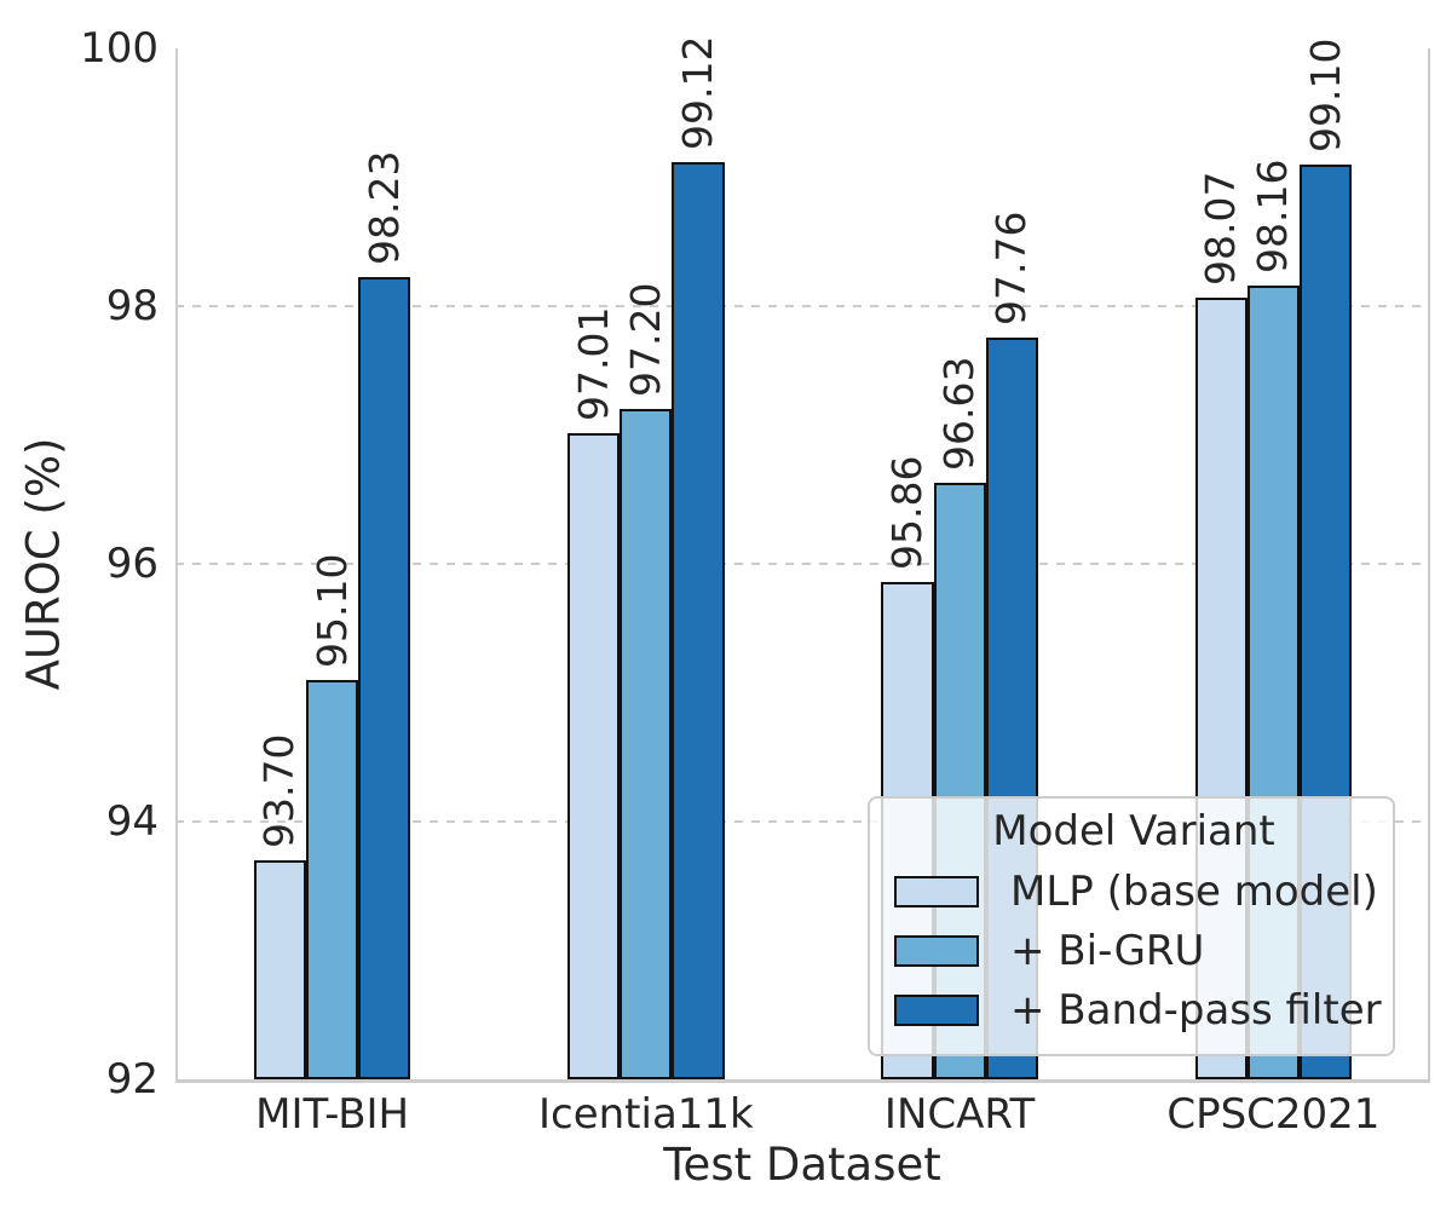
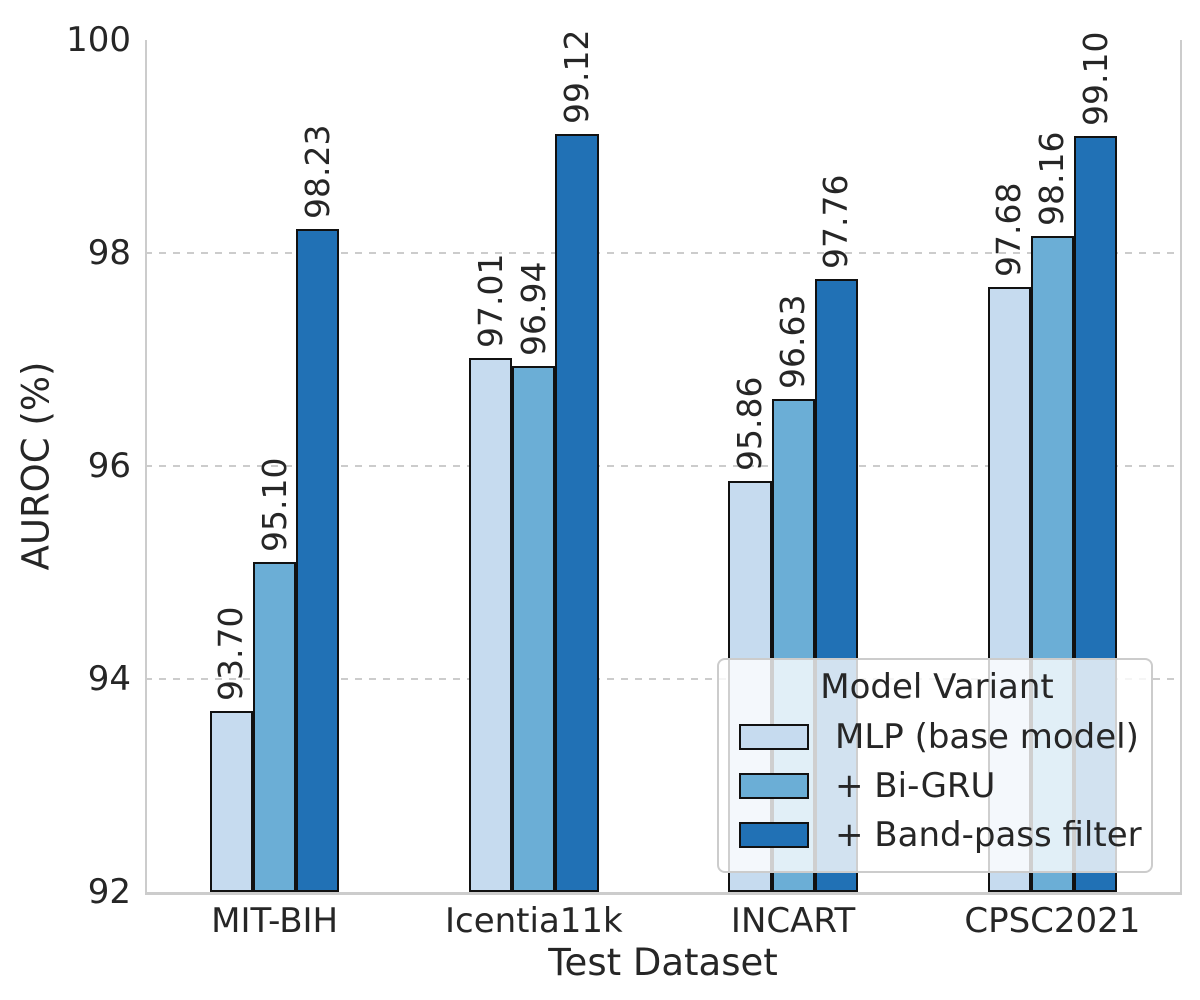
+ Bi-GRU/Icentia11k: 97.20 -> 96.94
MLP (base model)/CPSC2021: 98.07 -> 97.68
